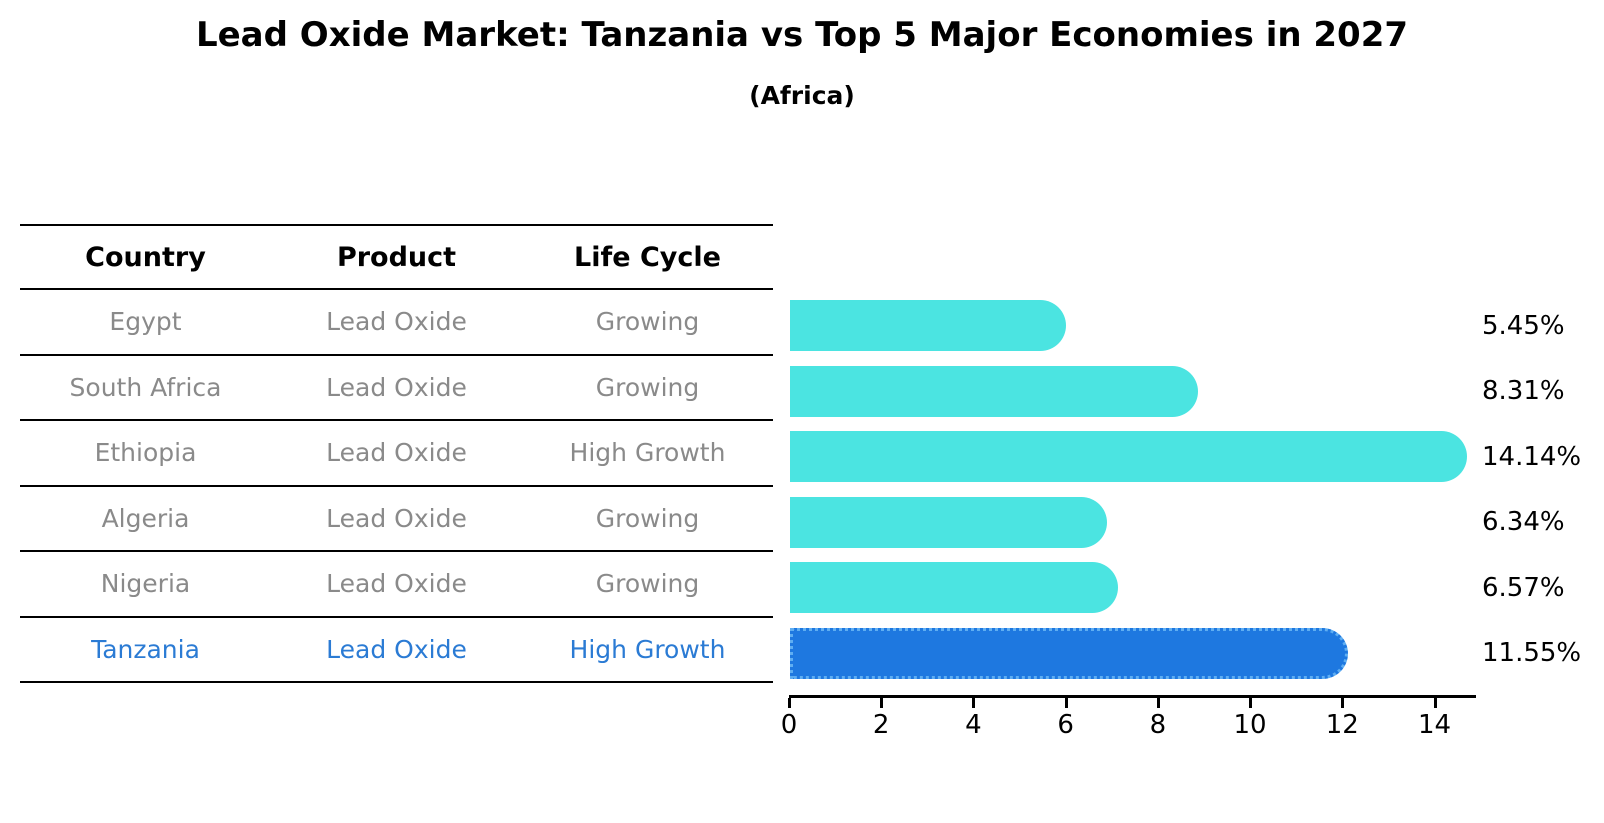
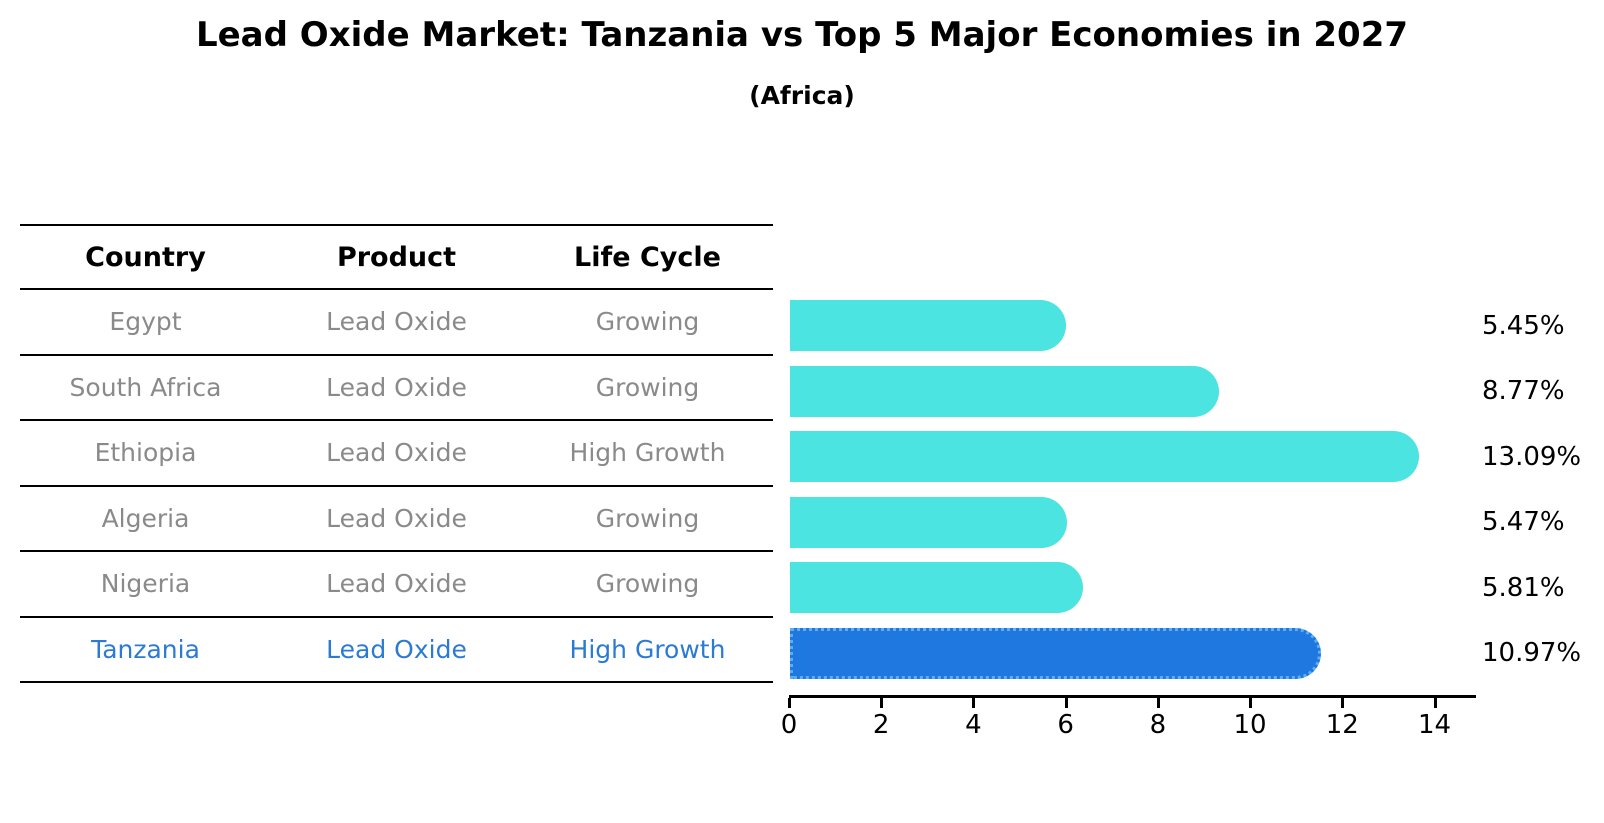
South Africa: 8.31% -> 8.77%
Ethiopia: 14.14% -> 13.09%
Algeria: 6.34% -> 5.47%
Nigeria: 6.57% -> 5.81%
Tanzania: 11.55% -> 10.97%
